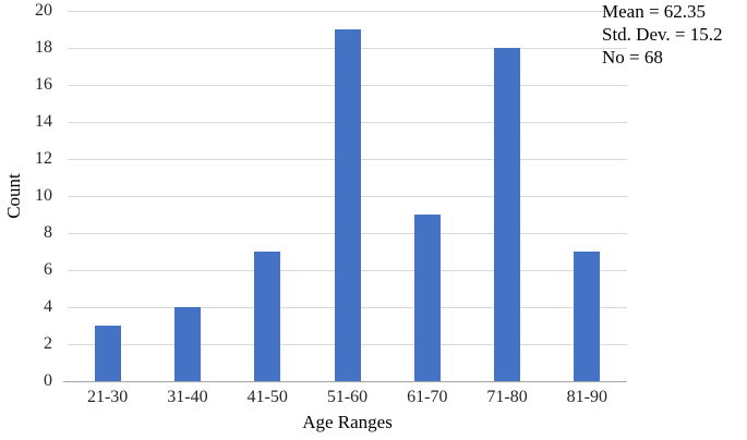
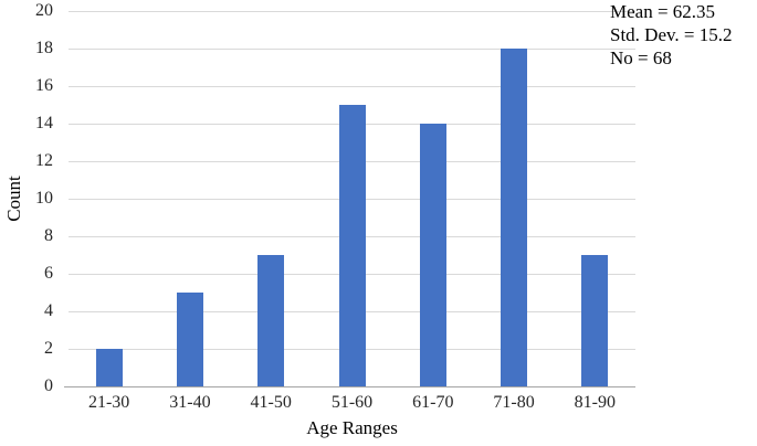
21-30: 3 -> 2
31-40: 4 -> 5
51-60: 19 -> 15
61-70: 9 -> 14
